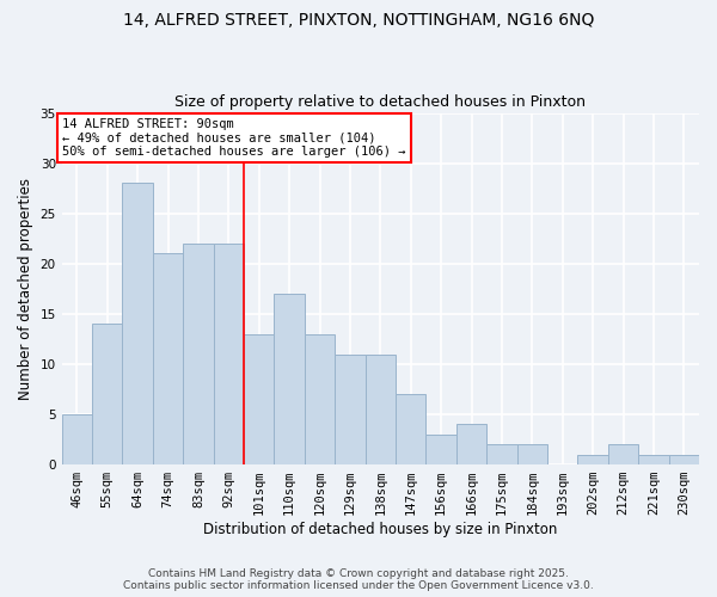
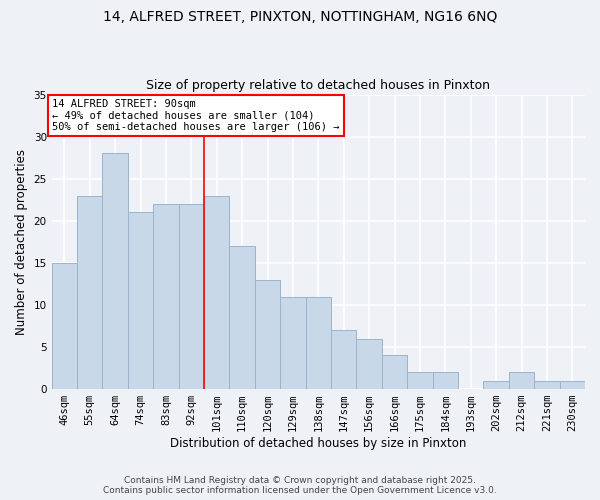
46sqm: 5 -> 15
55sqm: 14 -> 23
101sqm: 13 -> 23
156sqm: 3 -> 6
